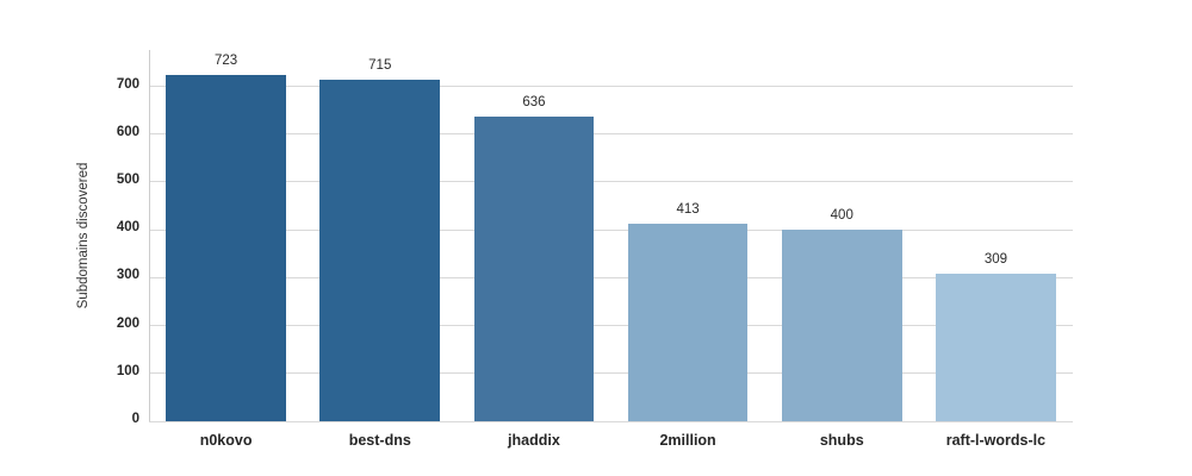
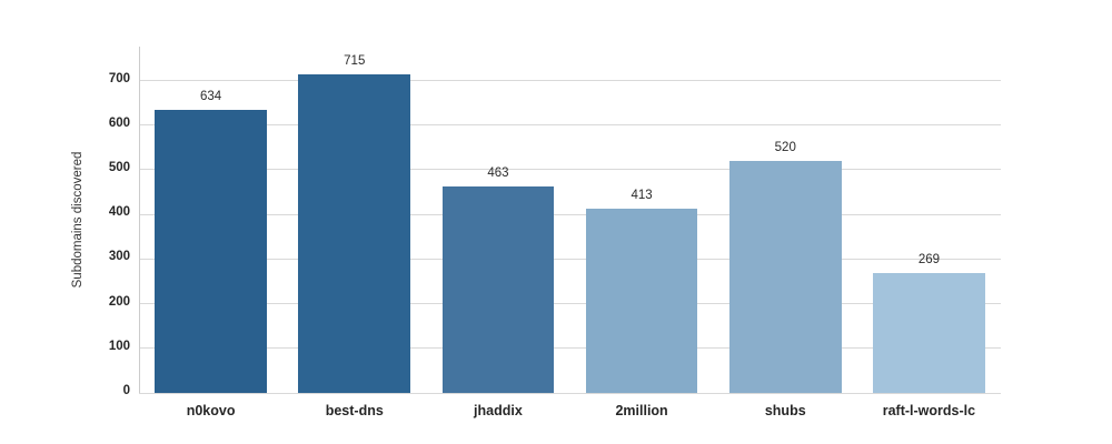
n0kovo: 723 -> 634
jhaddix: 636 -> 463
shubs: 400 -> 520
raft-l-words-lc: 309 -> 269
